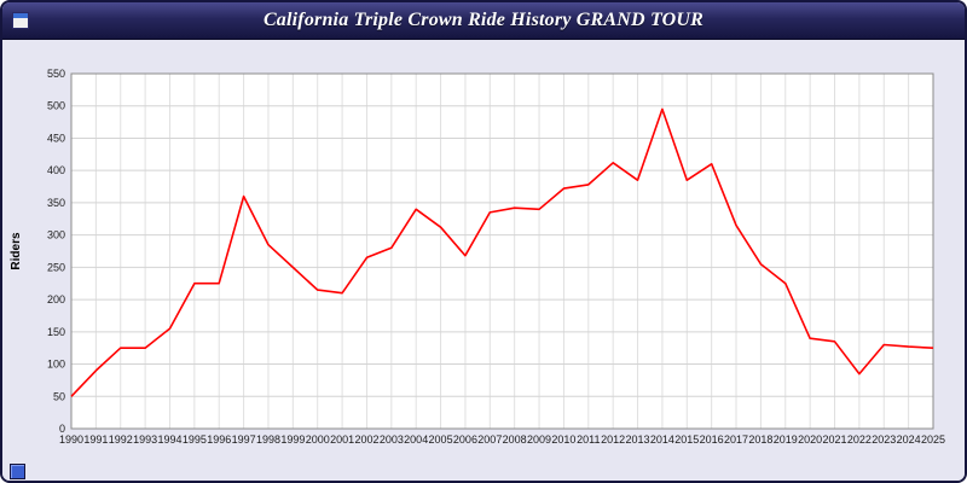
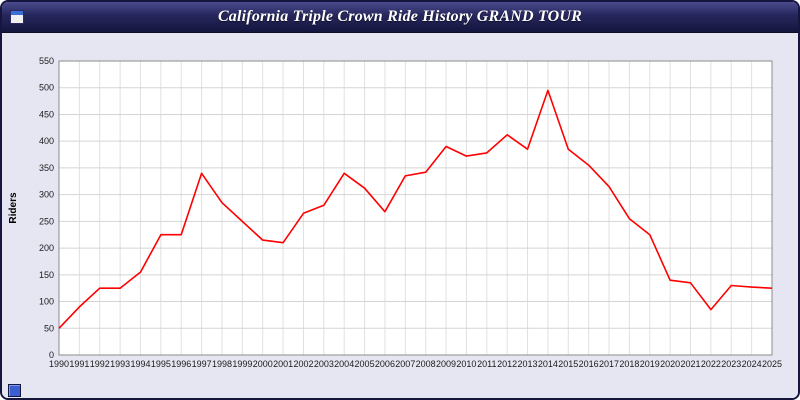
1997: 360 -> 340
2009: 340 -> 390
2016: 410 -> 360
